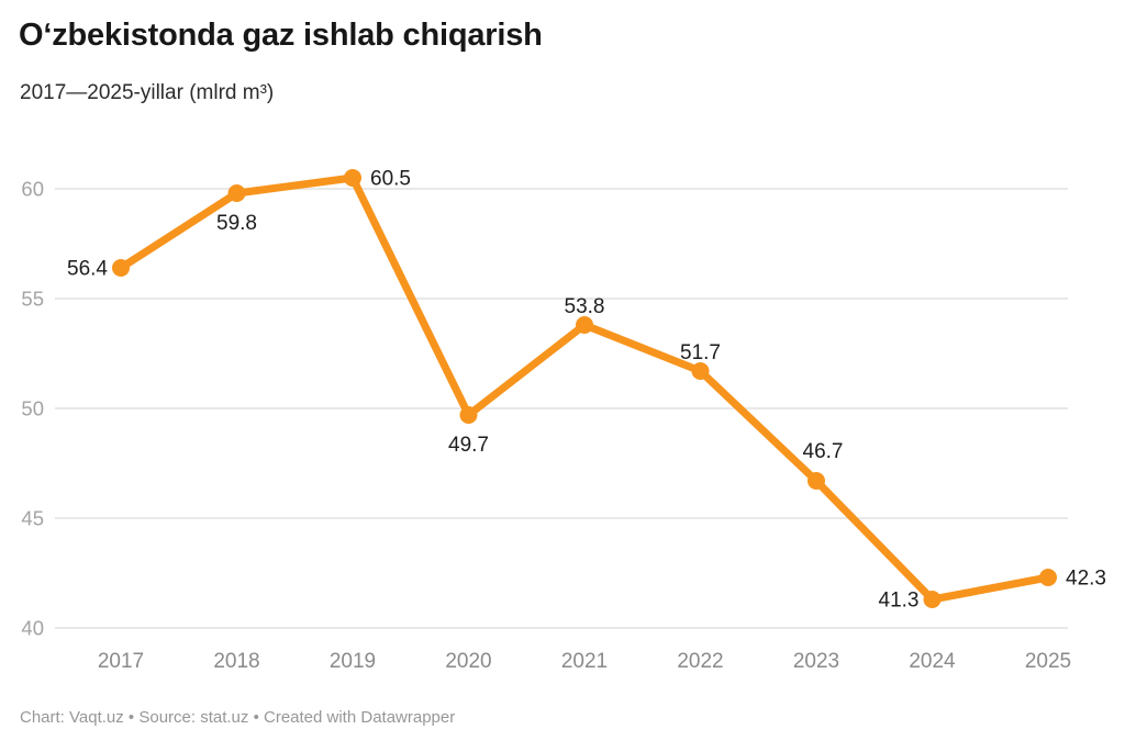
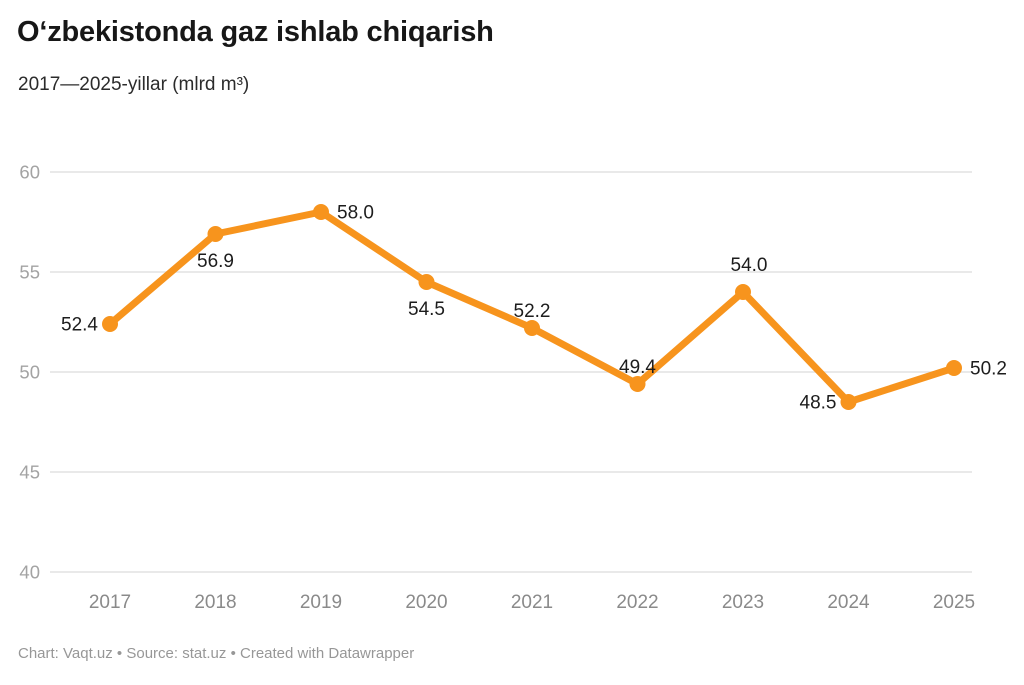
2017: 56.4 -> 52.4
2018: 59.8 -> 56.9
2019: 60.5 -> 58.0
2020: 49.7 -> 54.5
2021: 53.8 -> 52.2
2022: 51.7 -> 49.4
2023: 46.7 -> 54.0
2024: 41.3 -> 48.5
2025: 42.3 -> 50.2
